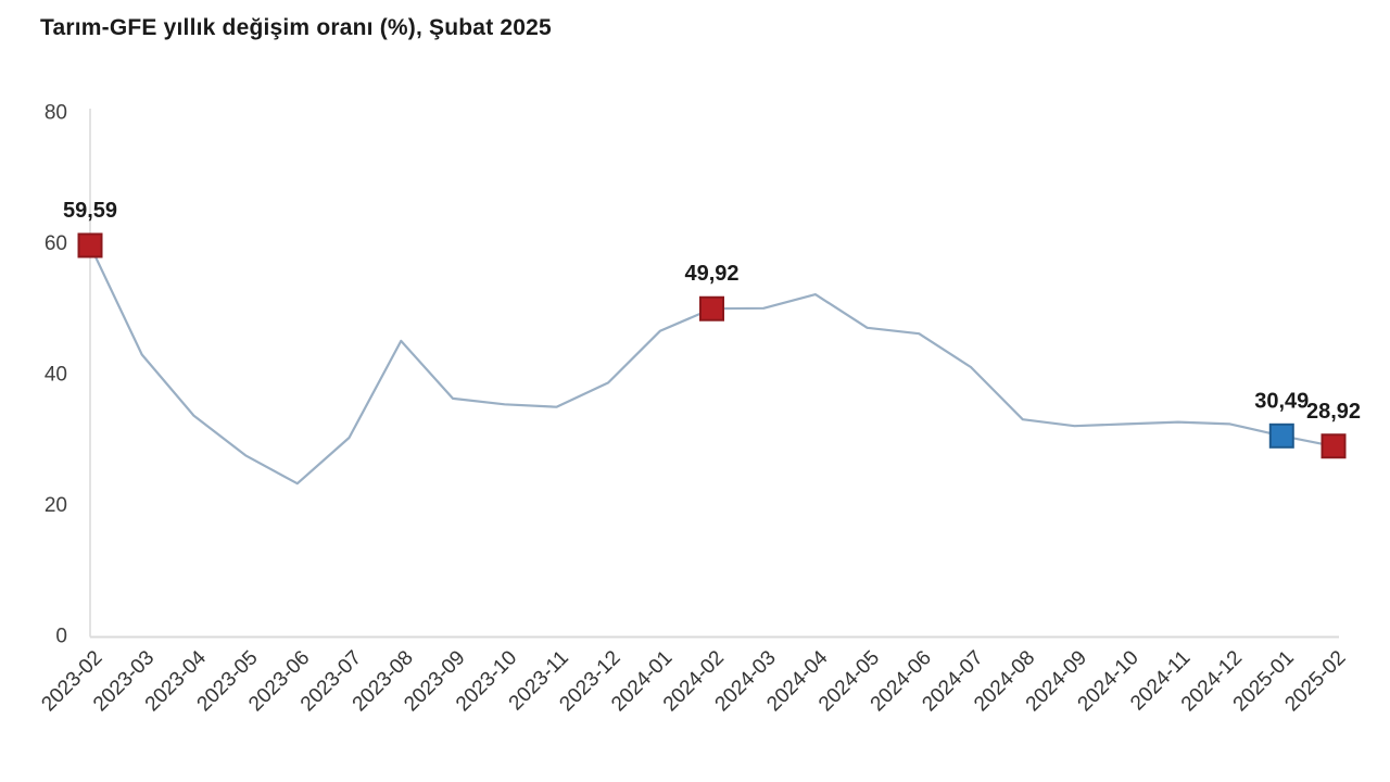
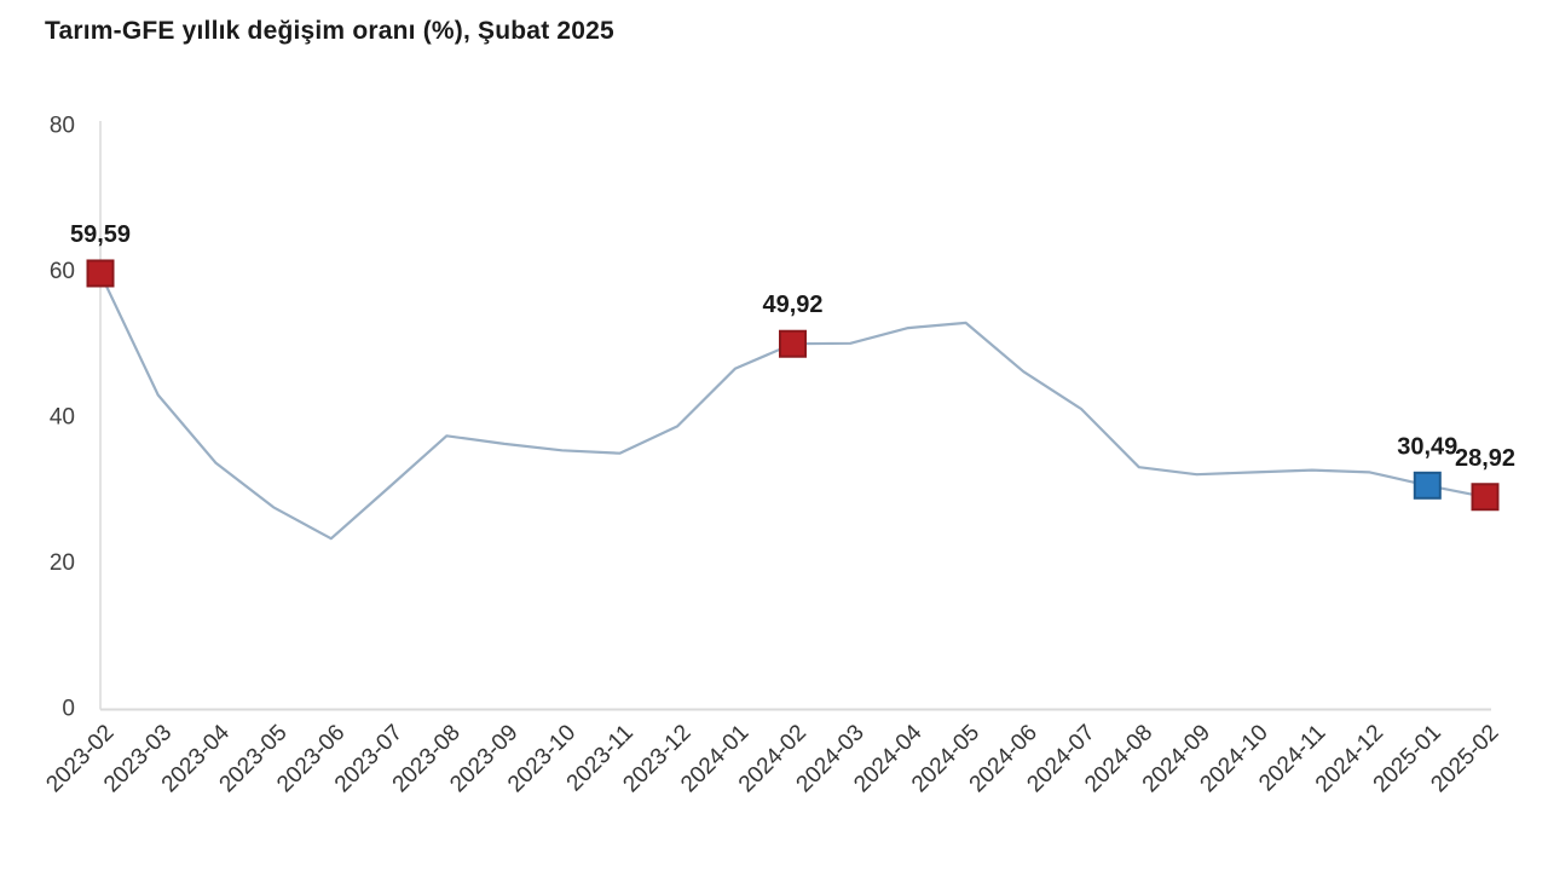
2023-08: 45 -> 37
2024-05: 47 -> 53
